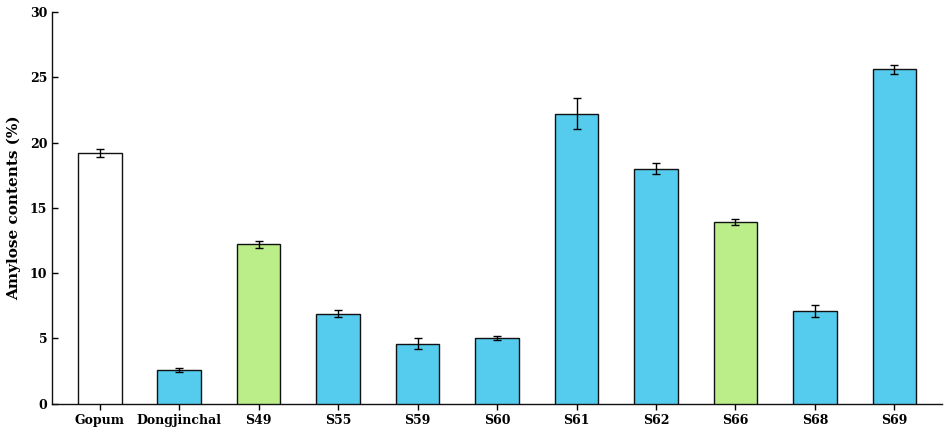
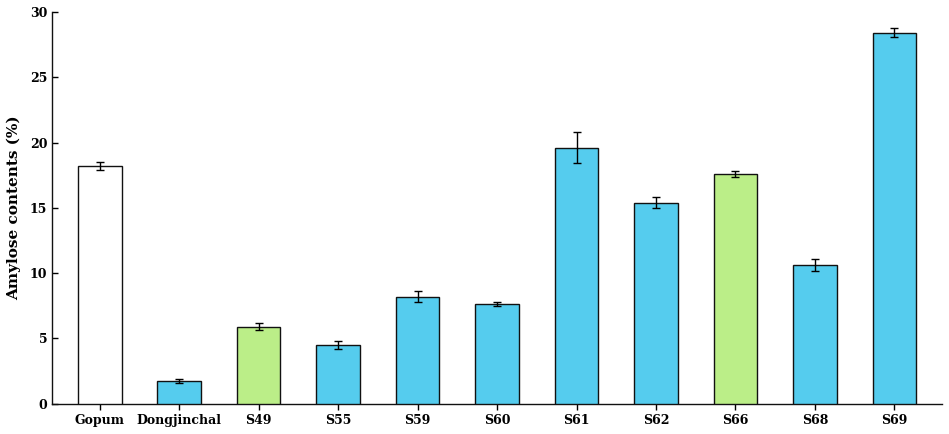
Gopum: 19.2 -> 18.2
Dongjinchal: 2.6 -> 1.7
S49: 12.2 -> 5.9
S55: 6.9 -> 4.5
S59: 4.6 -> 8.2
S60: 5.0 -> 7.6
S61: 22.2 -> 19.6
S62: 18.0 -> 15.4
S66: 13.9 -> 17.6
S68: 7.1 -> 10.6
S69: 25.6 -> 28.4
